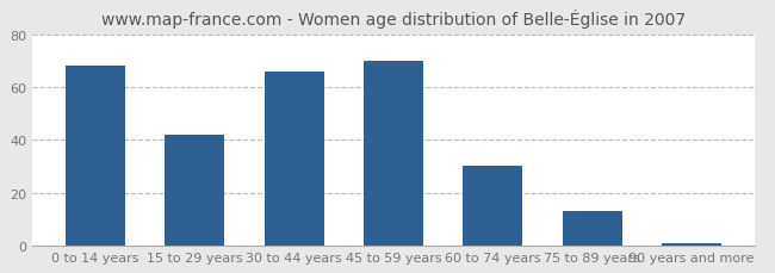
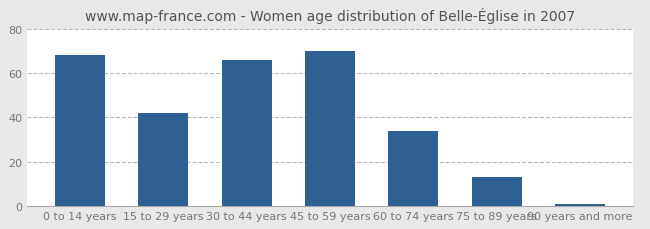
60 to 74 years: 30 -> 34
